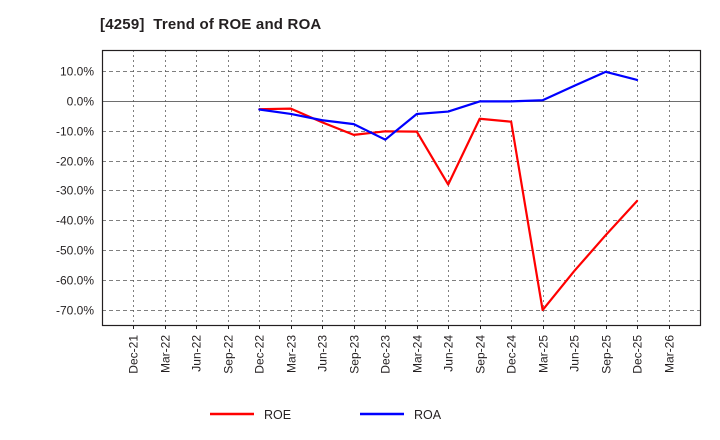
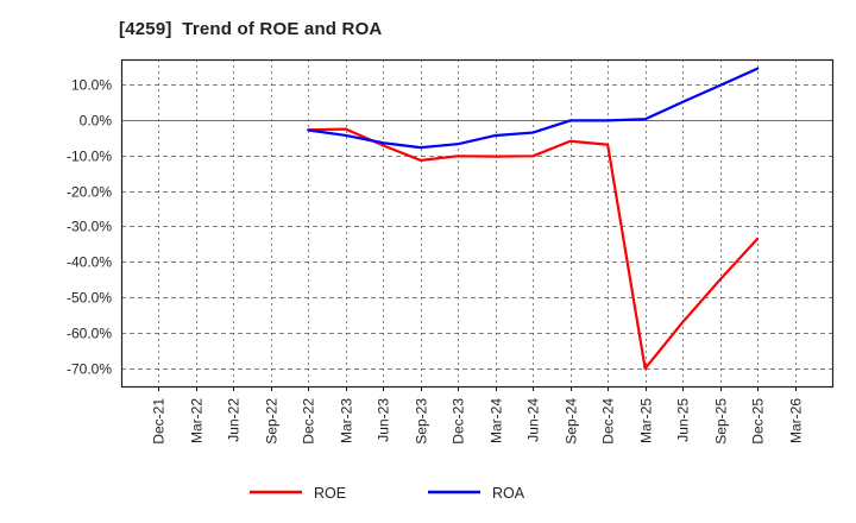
ROA/Dec-23: -13% -> -7%
ROE/Jun-24: -28% -> -10%
ROA/Dec-25: 7% -> 14%
